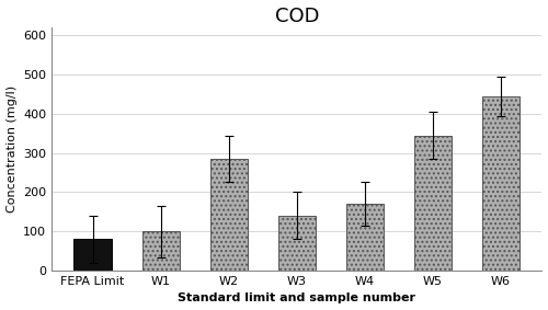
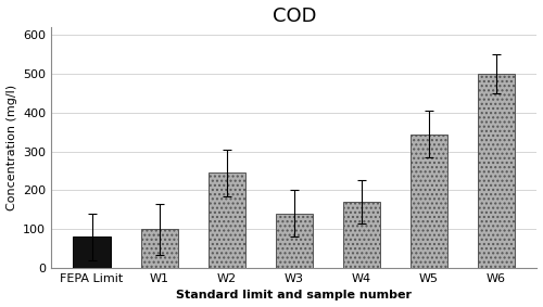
W2: 285 -> 245
W6: 445 -> 500
